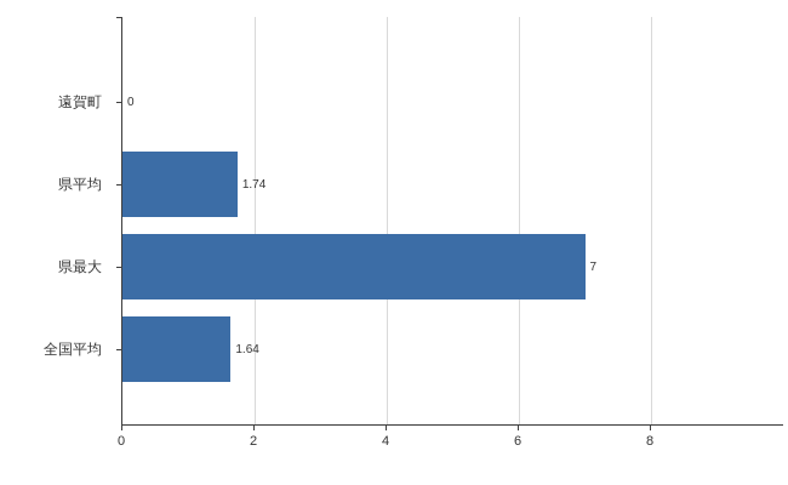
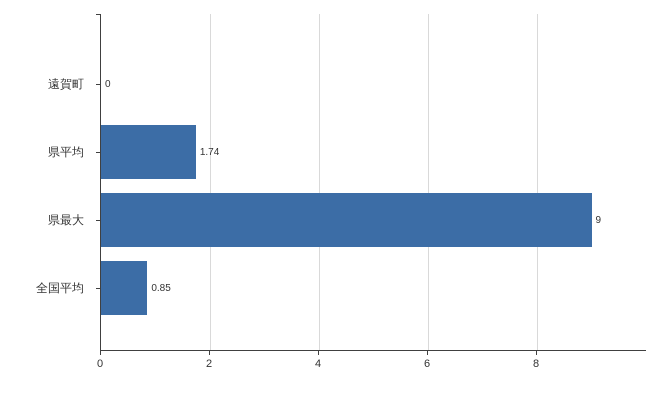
県最大: 7 -> 9
全国平均: 1.64 -> 0.85
